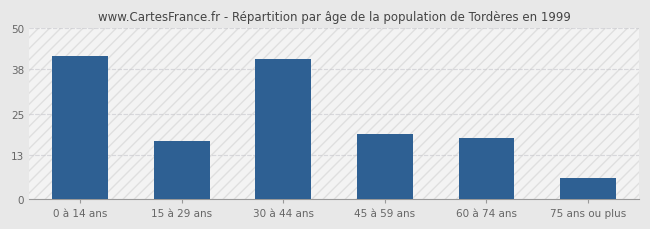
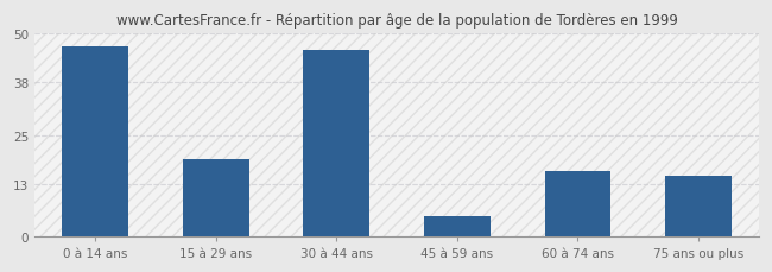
0 à 14 ans: 42 -> 47
15 à 29 ans: 17 -> 19
30 à 44 ans: 41 -> 46
45 à 59 ans: 19 -> 5
60 à 74 ans: 18 -> 16
75 ans ou plus: 6 -> 15
